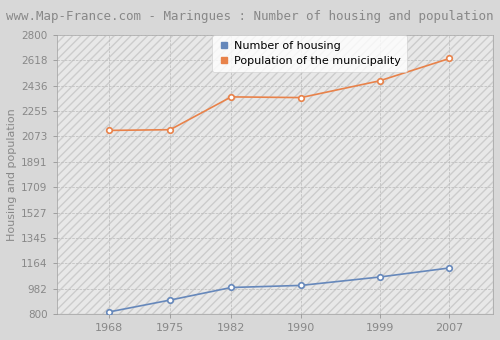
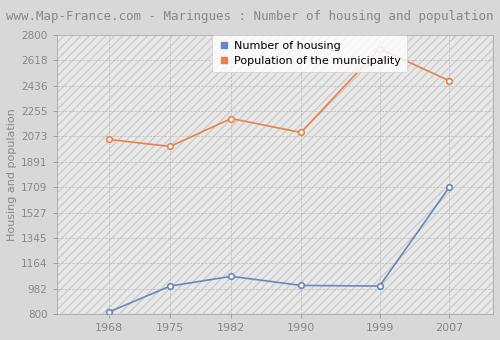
Population of the municipality/1968: 2120 -> 2050
Number of housing/1975: 900 -> 1000
Population of the municipality/1975: 2120 -> 2000
Number of housing/1982: 990 -> 1070
Population of the municipality/1982: 2360 -> 2200
Population of the municipality/1990: 2350 -> 2100
Number of housing/1999: 1060 -> 1000
Population of the municipality/1999: 2470 -> 2700
Number of housing/2007: 1130 -> 1710
Population of the municipality/2007: 2630 -> 2470
